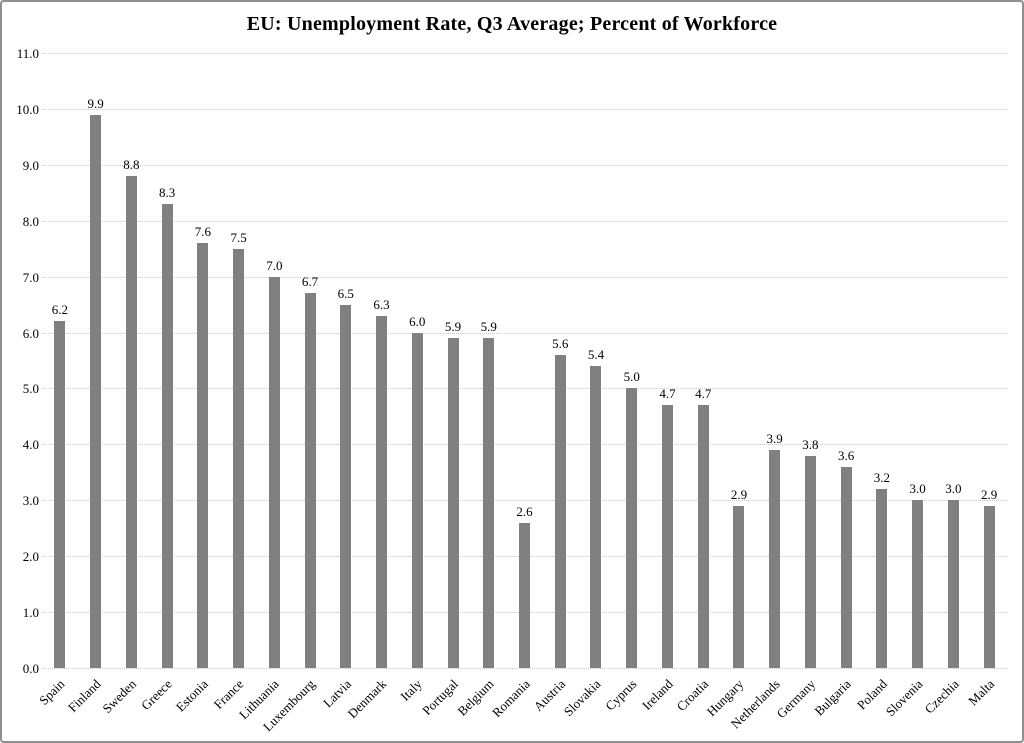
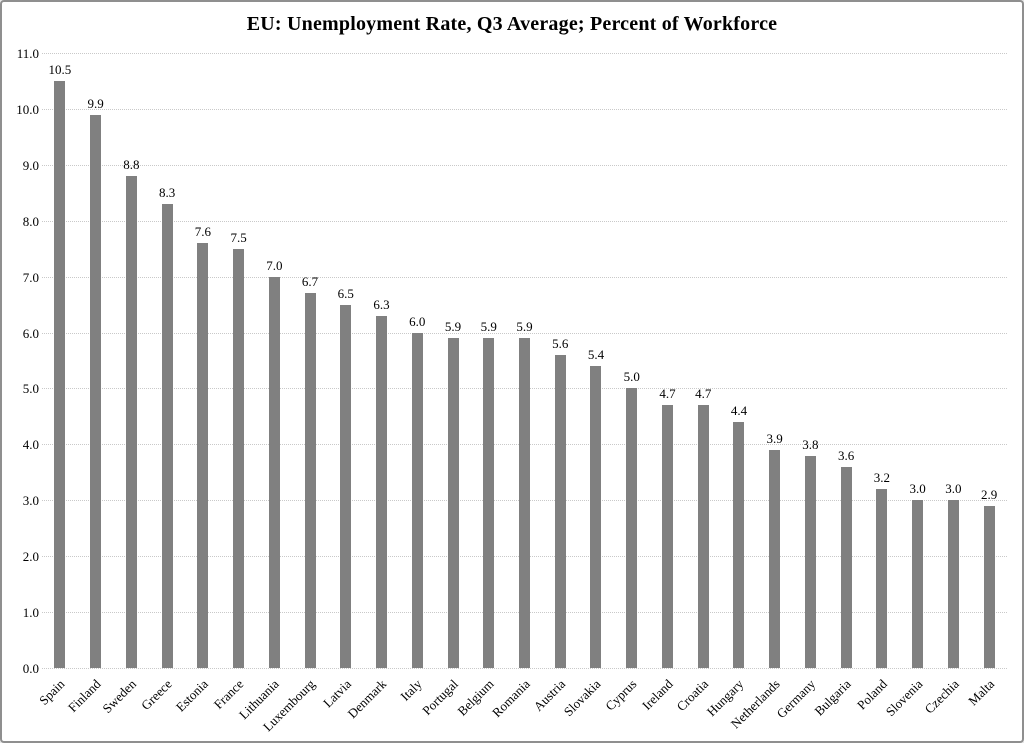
Spain: 6.2 -> 10.5
Romania: 2.6 -> 5.9
Hungary: 2.9 -> 4.4
